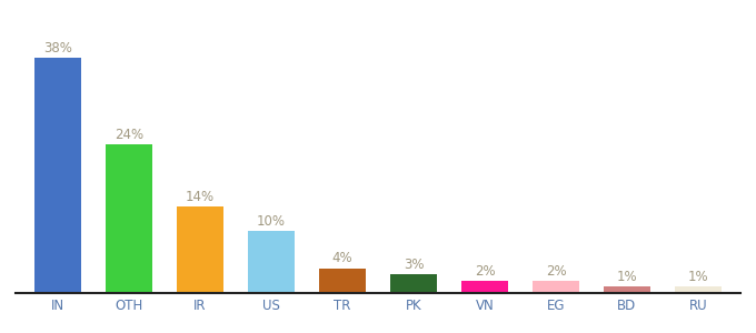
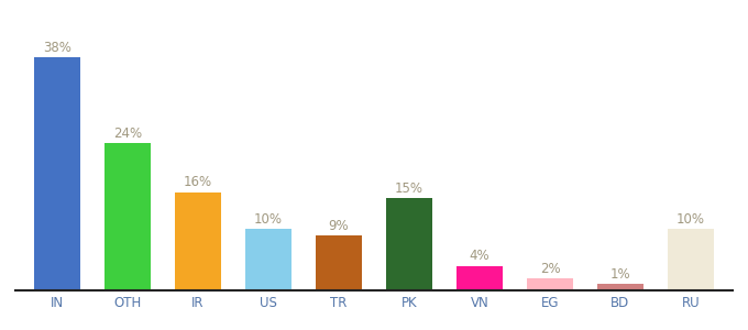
IR: 14% -> 16%
TR: 4% -> 9%
PK: 3% -> 15%
VN: 2% -> 4%
RU: 1% -> 10%
